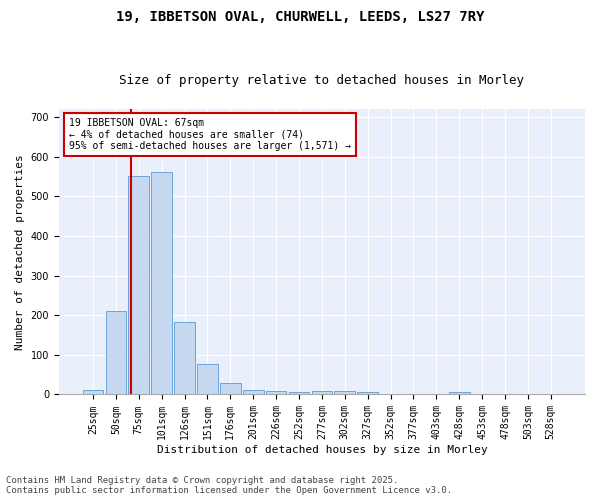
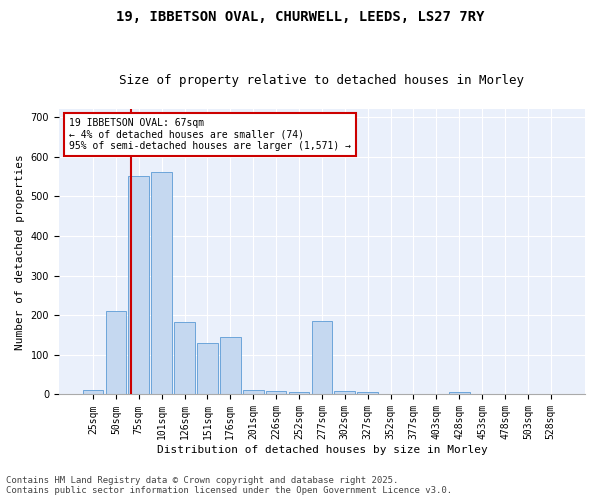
151sqm: 78 -> 130
176sqm: 28 -> 145
277sqm: 9 -> 185
